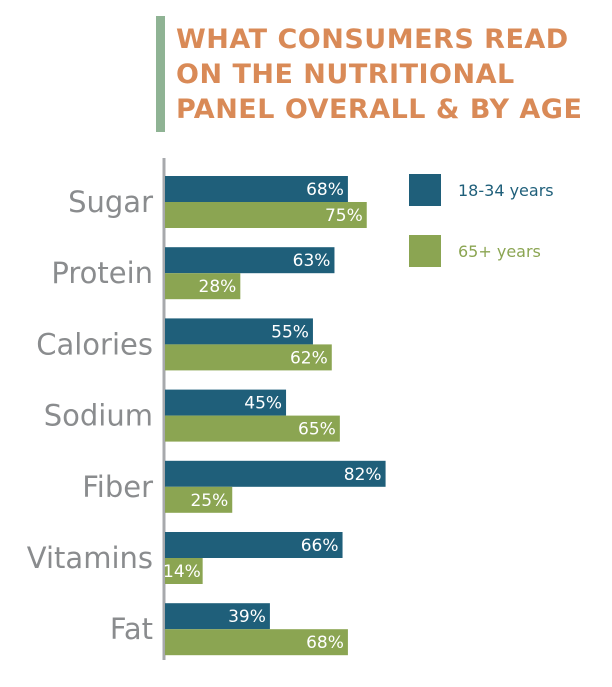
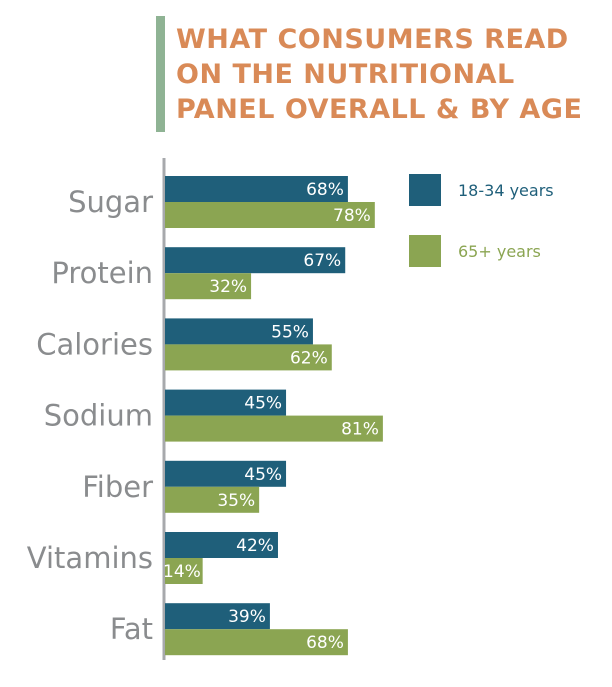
65+ years/Sugar: 75% -> 78%
18-34 years/Protein: 63% -> 67%
65+ years/Protein: 28% -> 32%
65+ years/Sodium: 65% -> 81%
18-34 years/Fiber: 82% -> 45%
65+ years/Fiber: 25% -> 35%
18-34 years/Vitamins: 66% -> 42%
